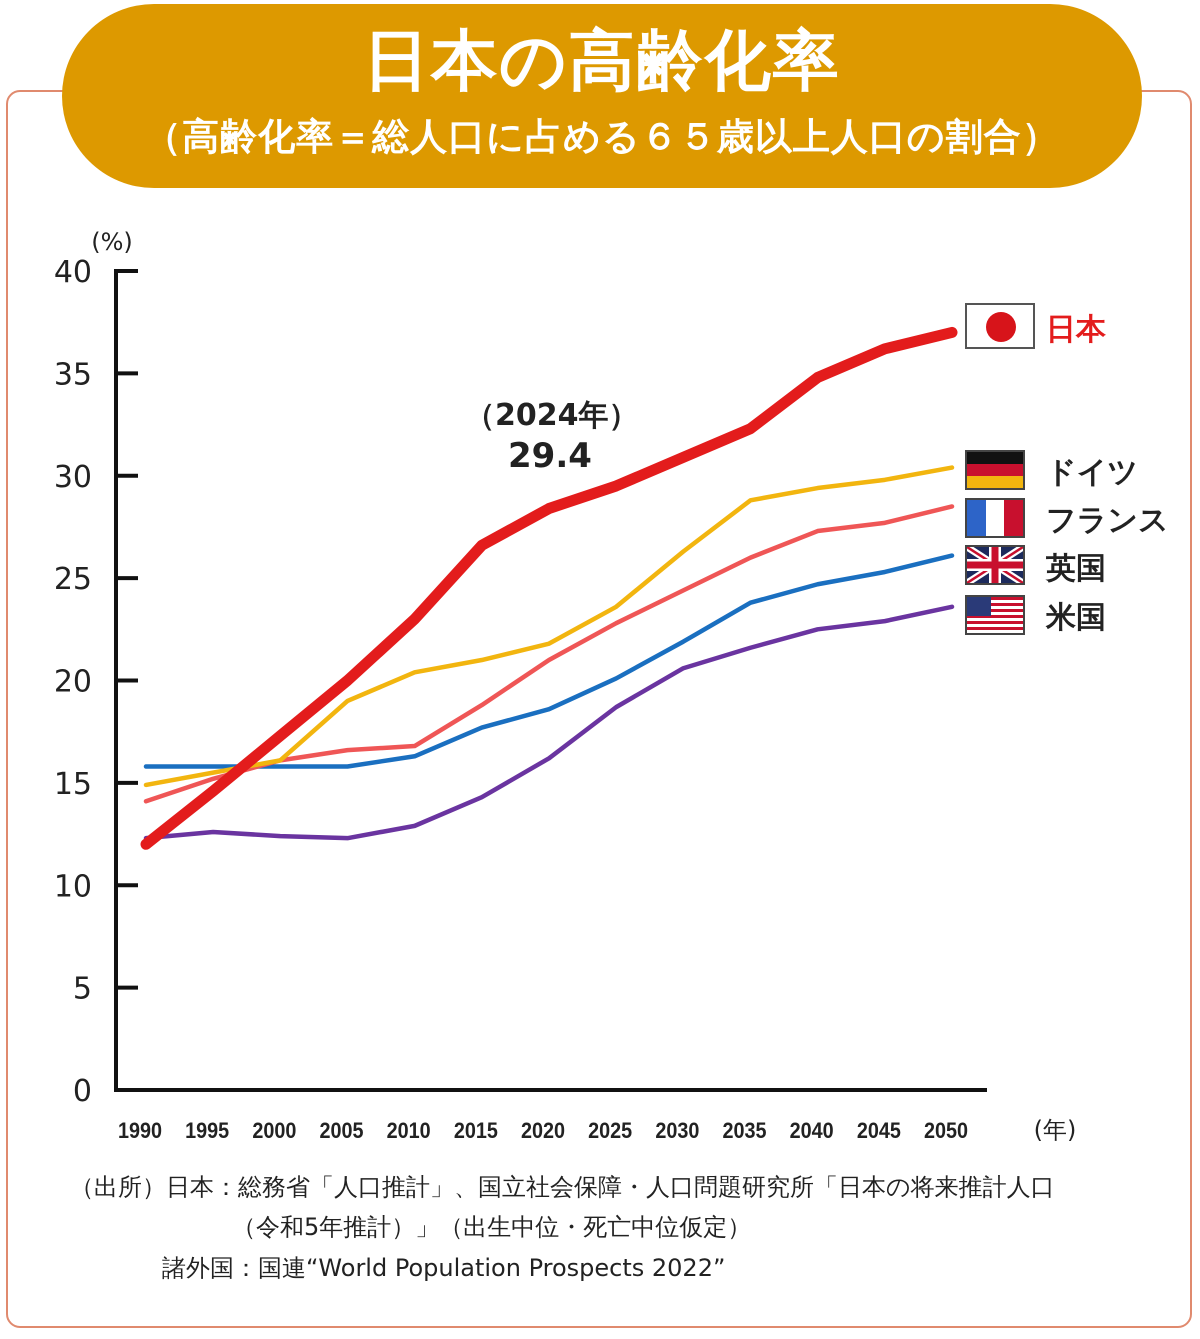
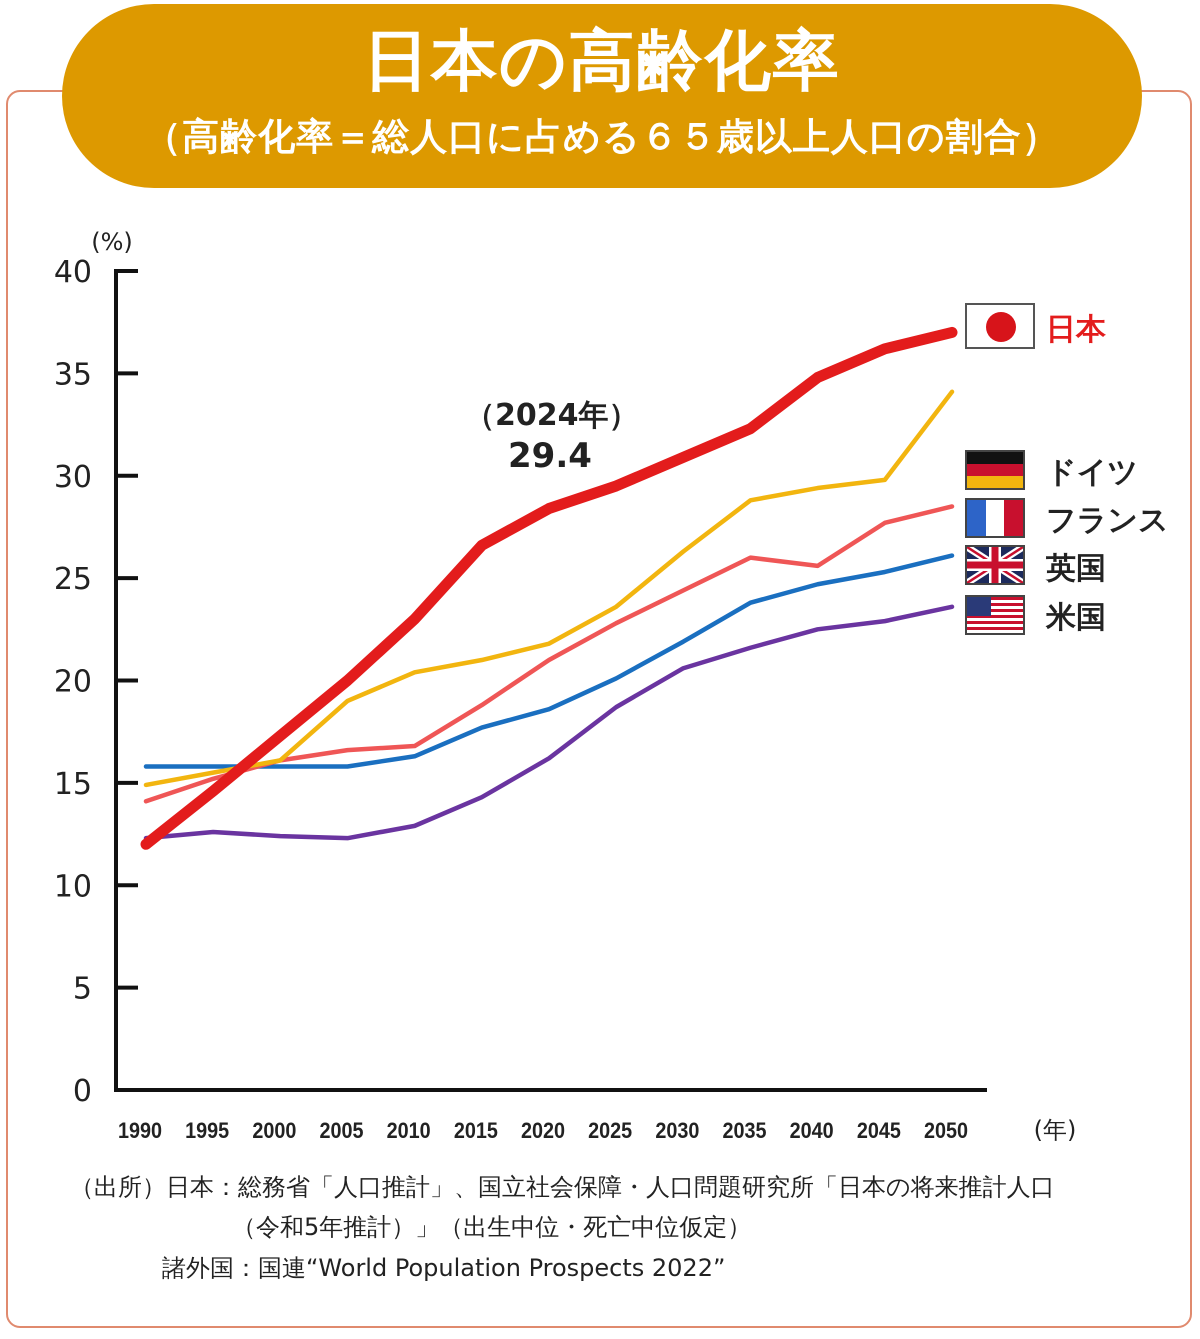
フランス/2040: 27.3 -> 25.6
ドイツ/2050: 30.4 -> 34.1
